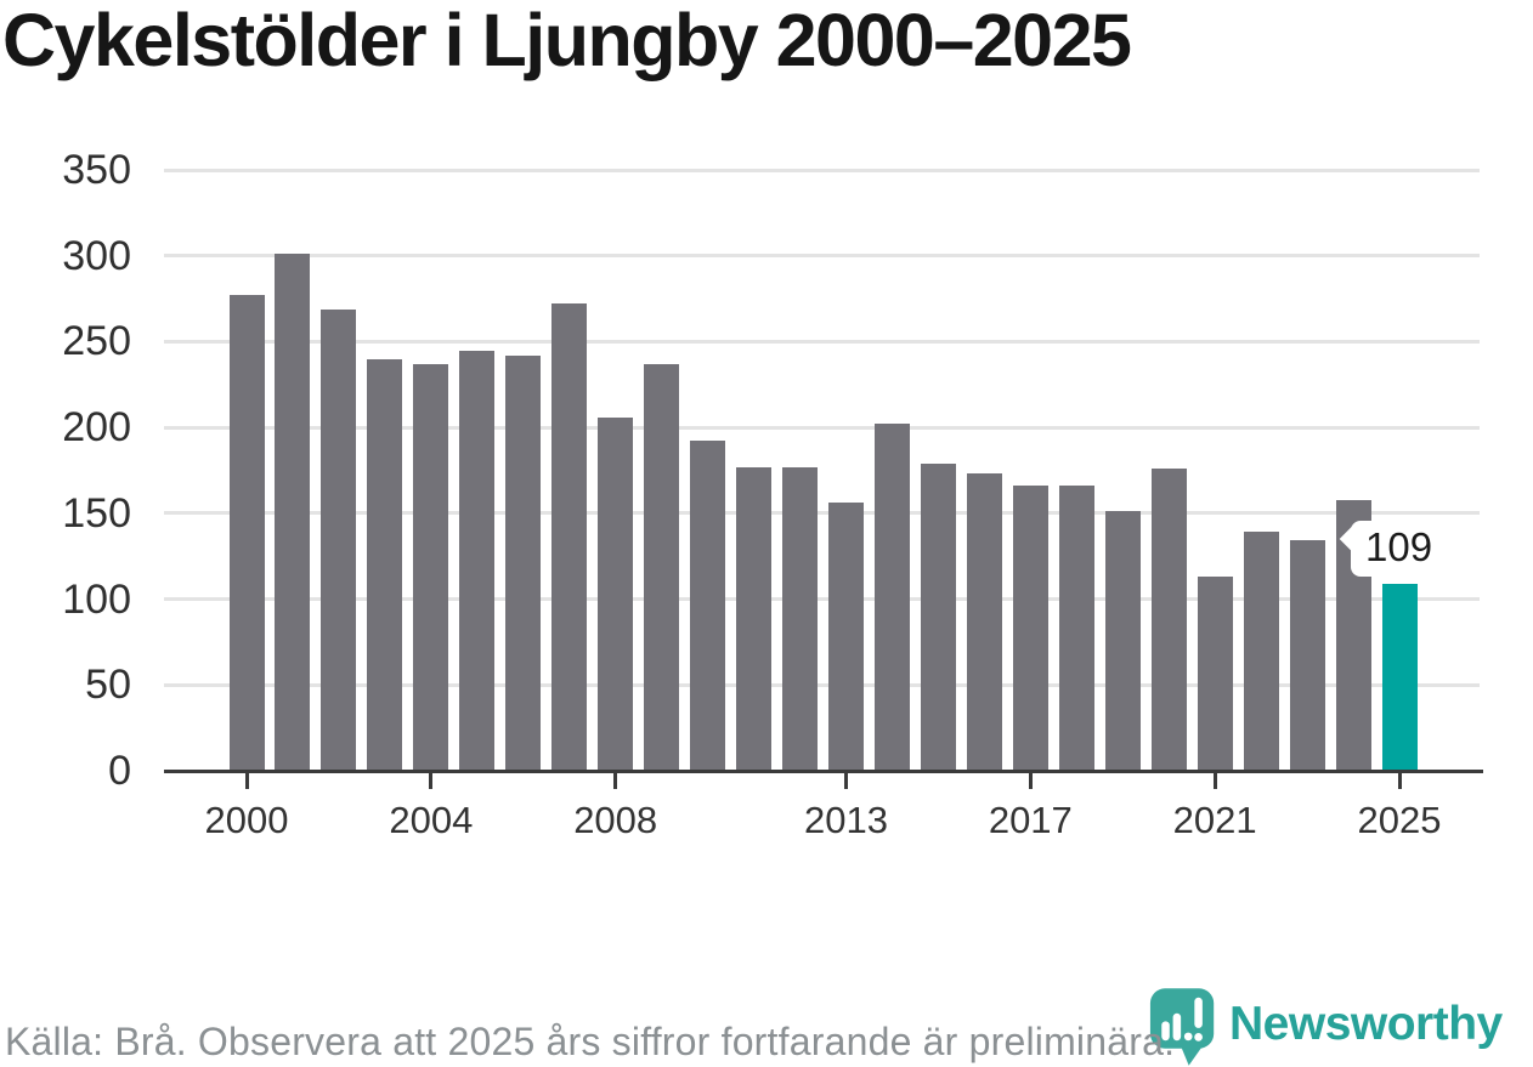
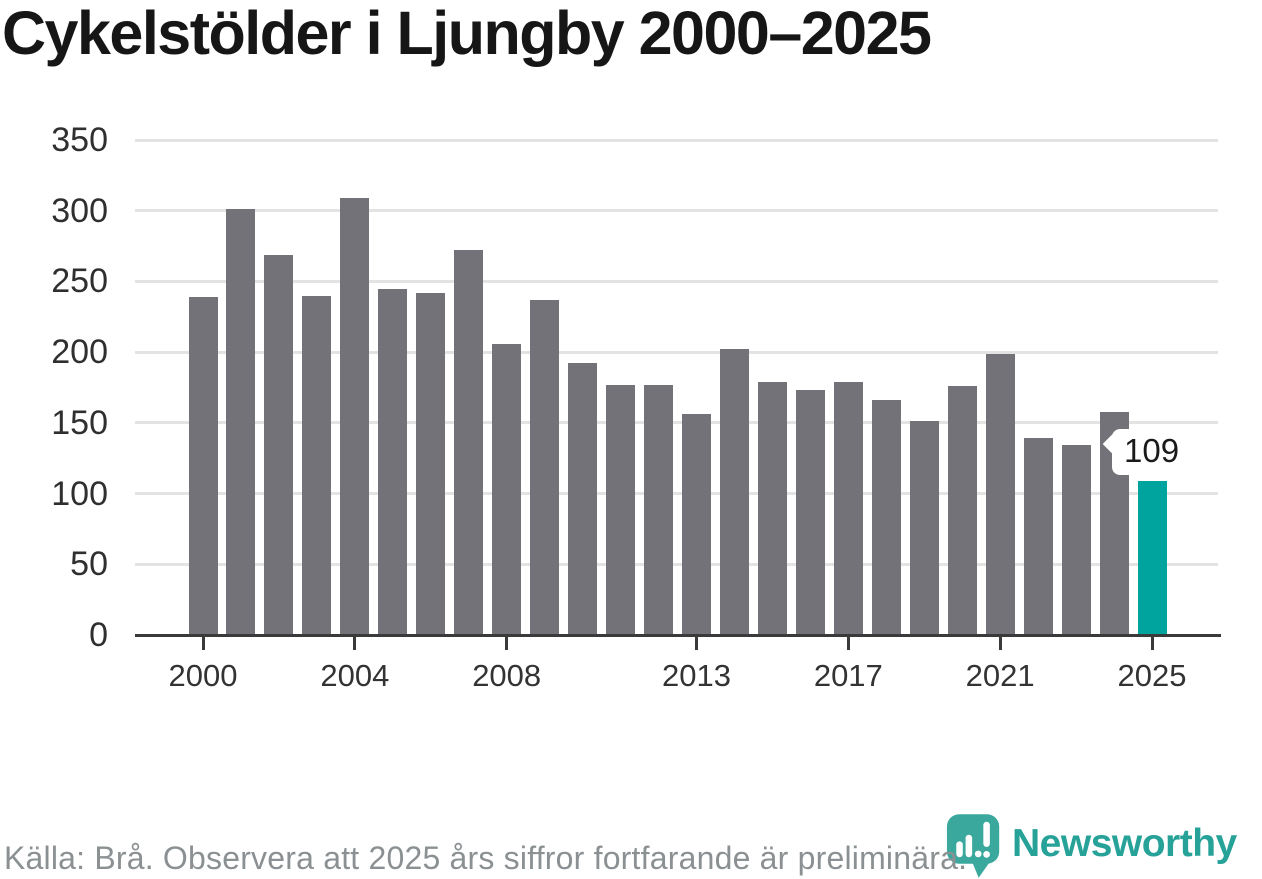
2000: 277 -> 239
2004: 237 -> 309
2017: 166 -> 179
2021: 113 -> 199
